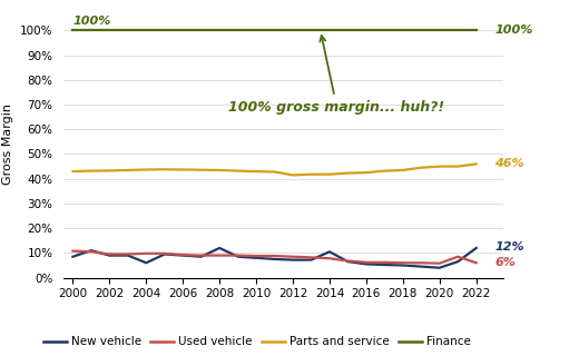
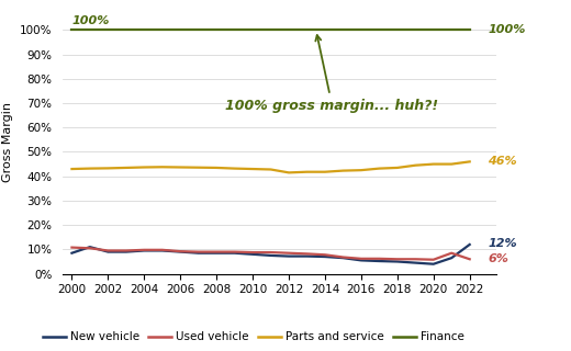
New vehicle/2004: 6.0% -> 9.5%
New vehicle/2008: 12.0% -> 8.5%
New vehicle/2014: 10.5% -> 7.0%
